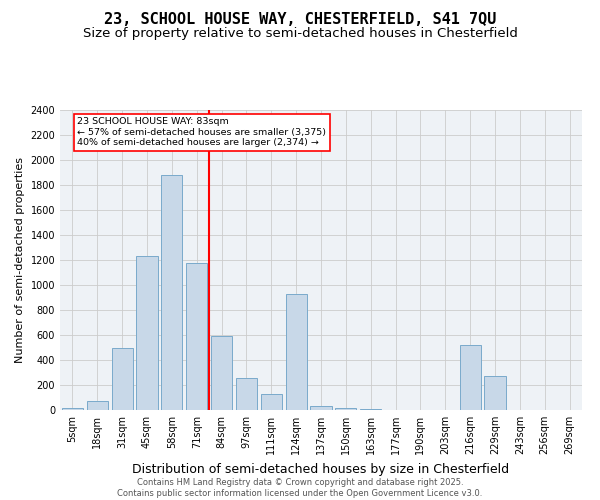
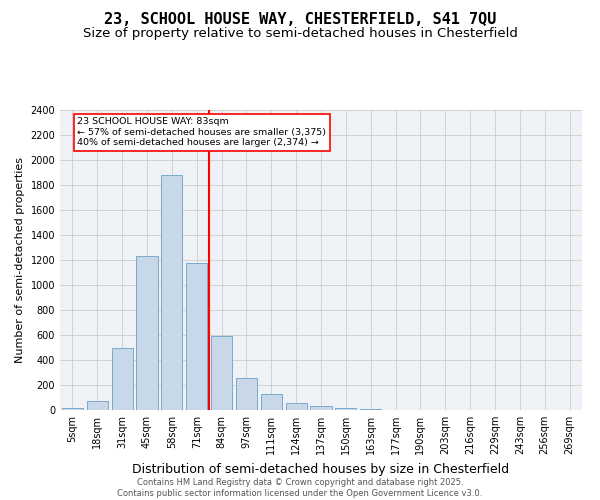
124sqm: 930 -> 60
216sqm: 520 -> 0
229sqm: 270 -> 0
